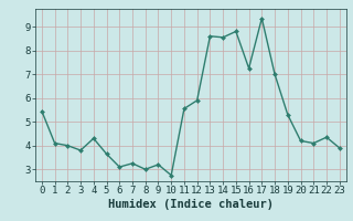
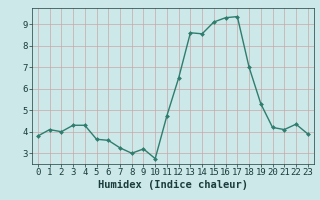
0: 5.45 -> 3.80
3: 3.80 -> 4.30
6: 3.10 -> 3.60
11: 5.55 -> 4.75
12: 5.90 -> 6.50
15: 8.80 -> 9.10
16: 7.25 -> 9.30
